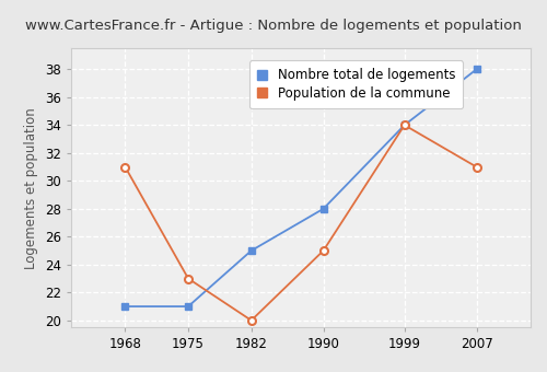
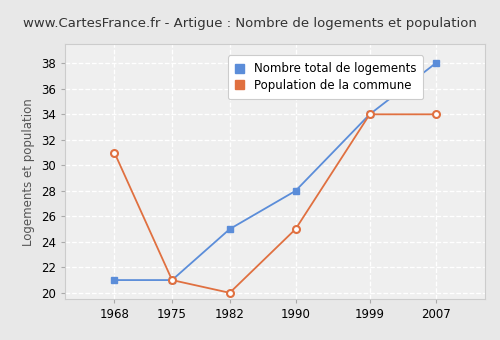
Population de la commune/1975: 23 -> 21
Population de la commune/2007: 31 -> 34
